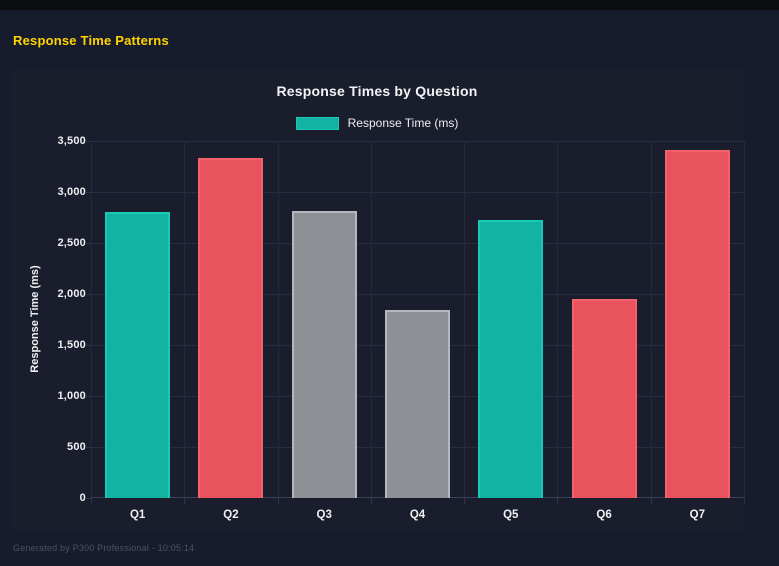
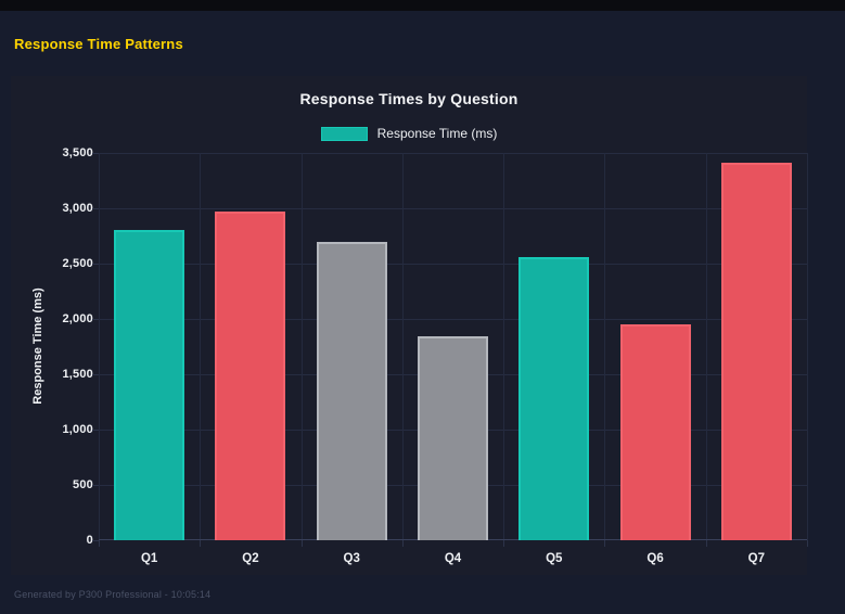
Q2: 3330 -> 2970
Q3: 2810 -> 2700
Q5: 2730 -> 2560
